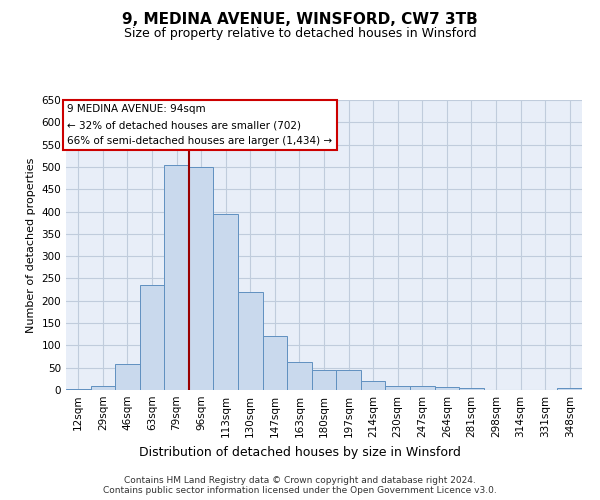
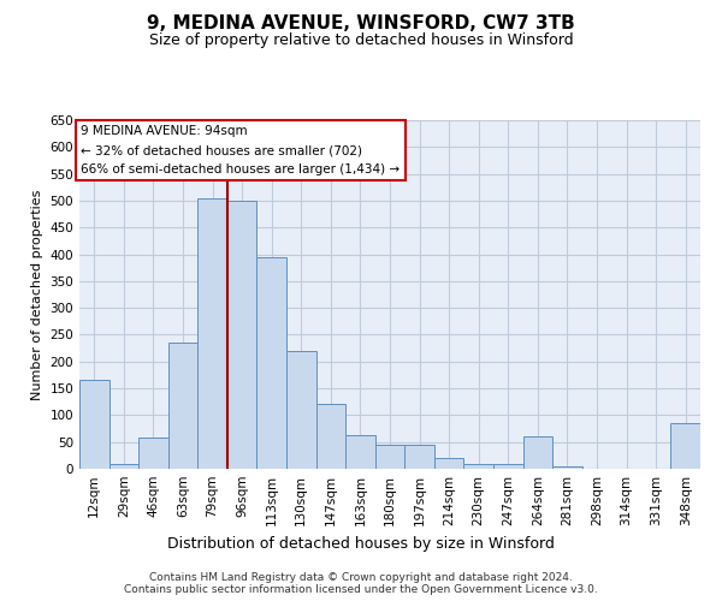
12sqm: 3 -> 165
264sqm: 6 -> 60
348sqm: 5 -> 85
